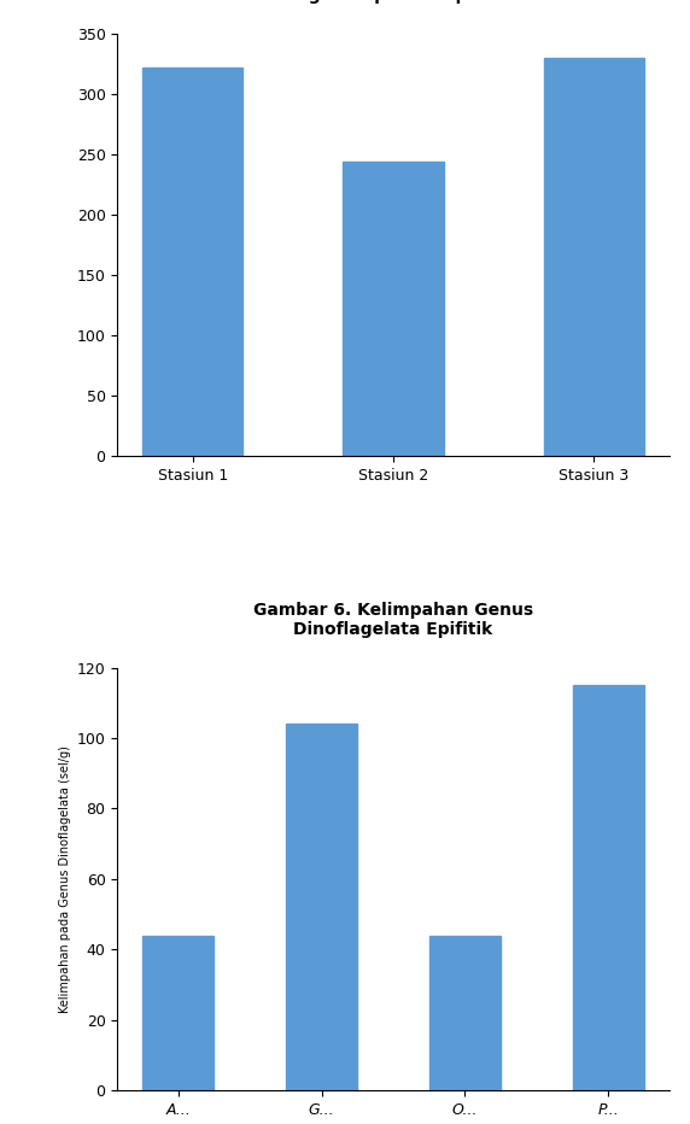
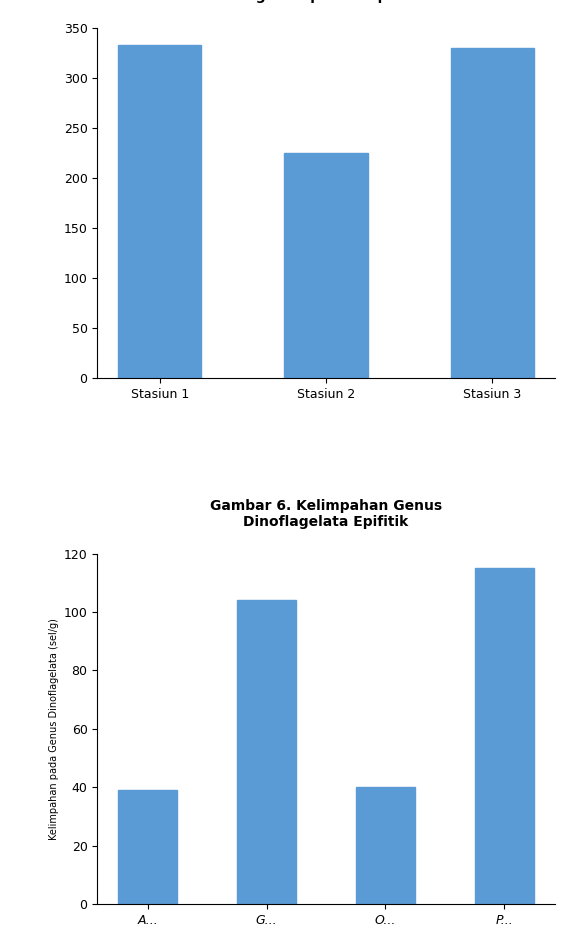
Stasiun 1: 322 -> 333
Stasiun 2: 244 -> 225
Gambar 6. Kelimpahan Genus Dinoflagelata Epifitik/A...: 44 -> 39
Gambar 6. Kelimpahan Genus Dinoflagelata Epifitik/O...: 44 -> 40
